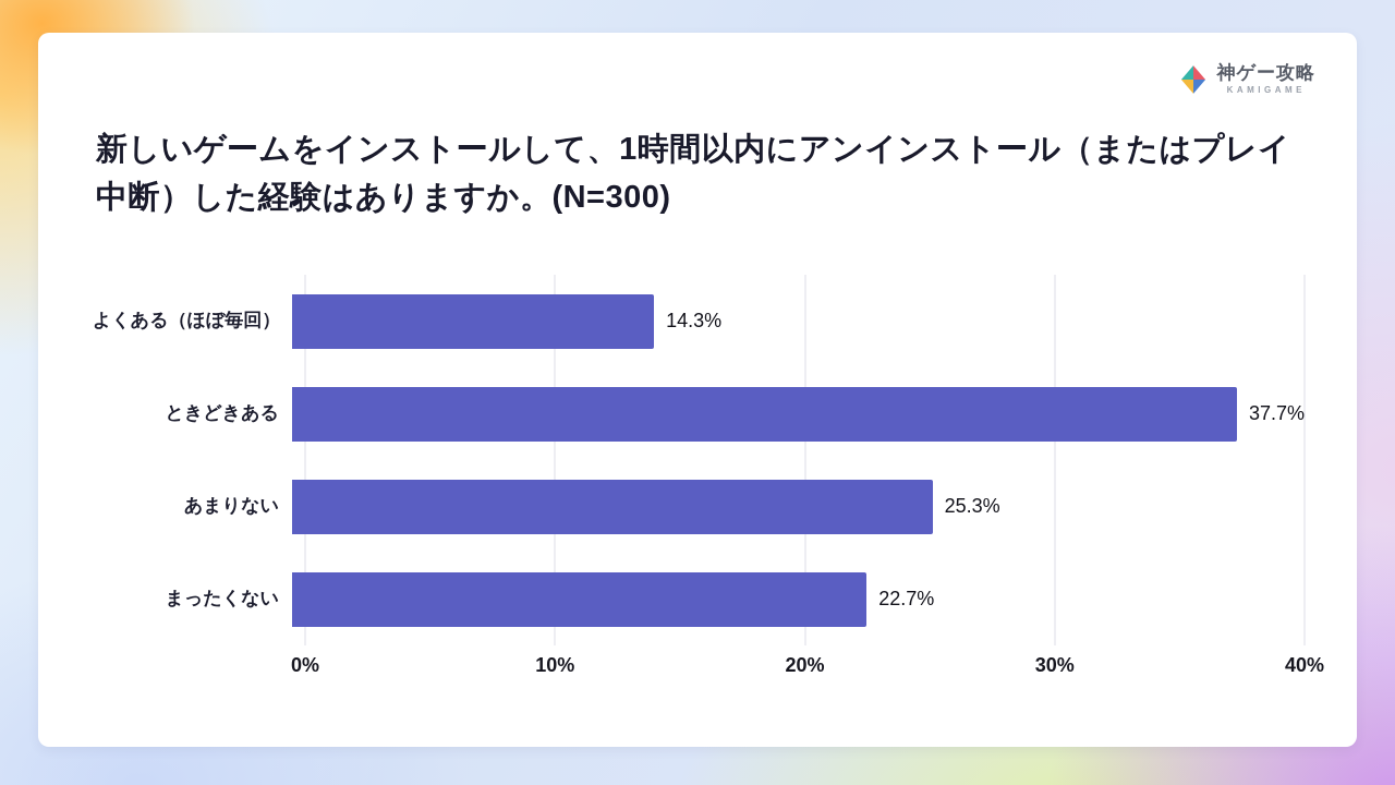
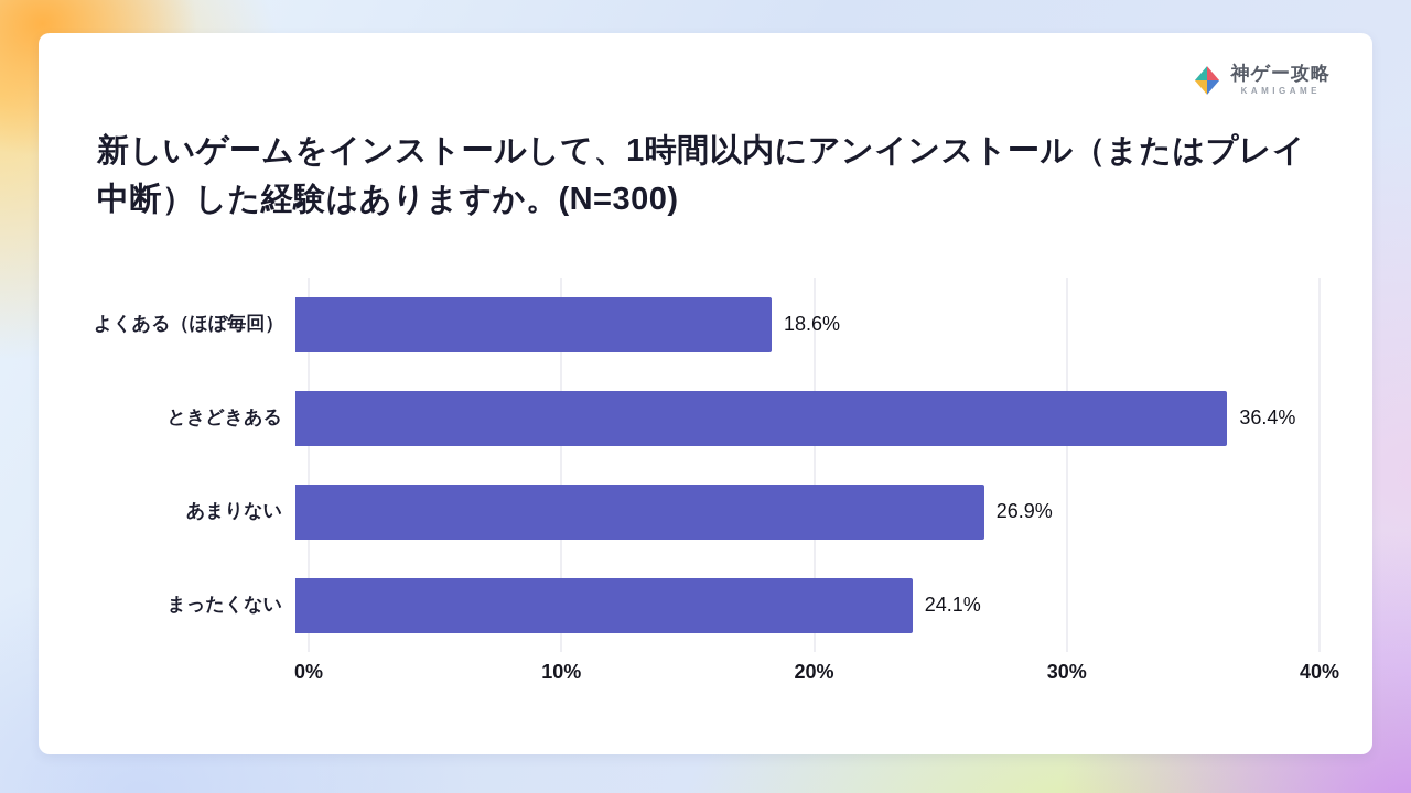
よくある（ほぼ毎回）: 14.3% -> 18.6%
ときどきある: 37.7% -> 36.4%
あまりない: 25.3% -> 26.9%
まったくない: 22.7% -> 24.1%
